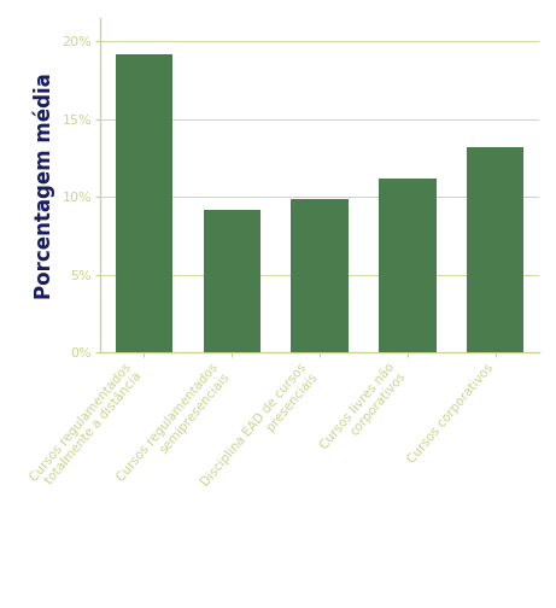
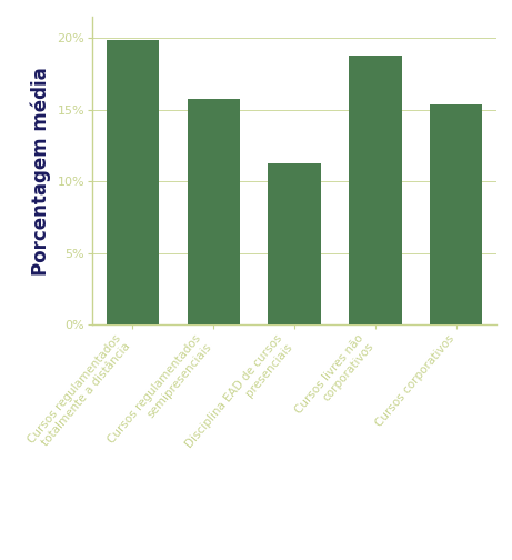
Cursos regulamentados totalmente a distância: 19.2% -> 19.9%
Cursos regulamentados semipresenciais: 9.2% -> 15.8%
Disciplina EAD de cursos presenciais: 9.9% -> 11.3%
Cursos livres não corporativos: 11.2% -> 18.8%
Cursos corporativos: 13.2% -> 15.4%
